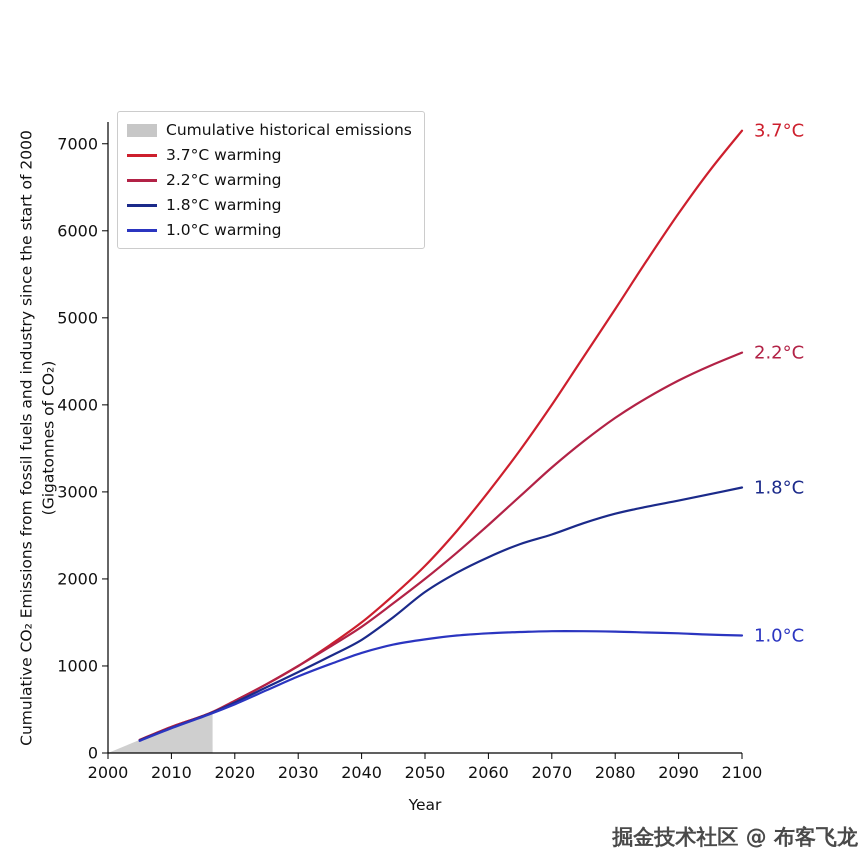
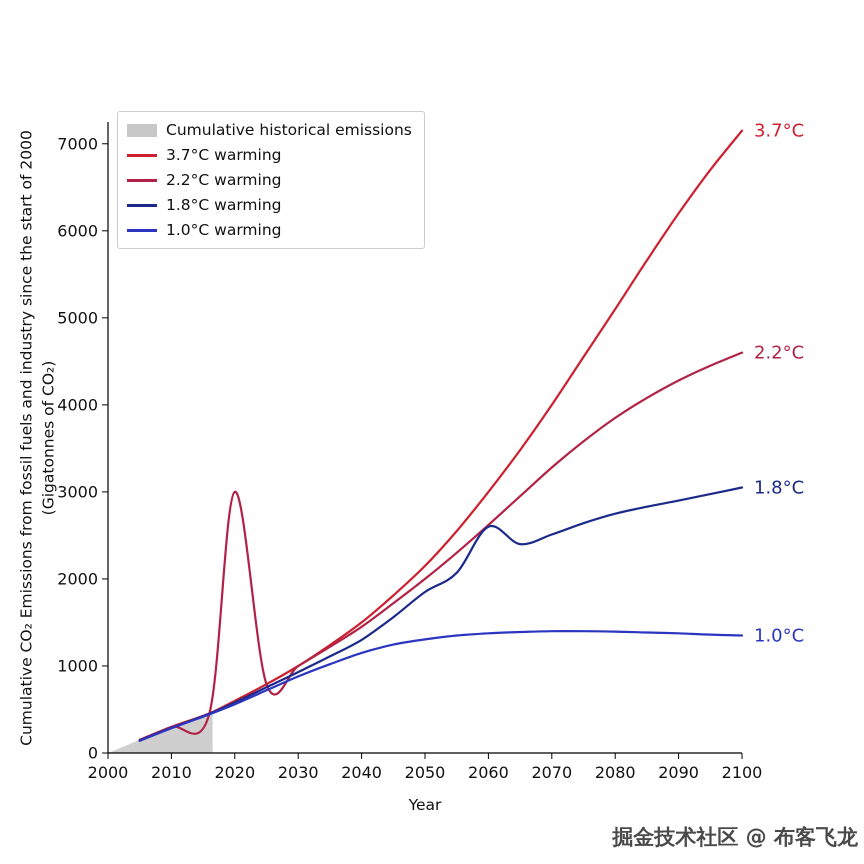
2.2°C warming/2020: 600 -> 3000
1.8°C warming/2060: 2200 -> 2600
